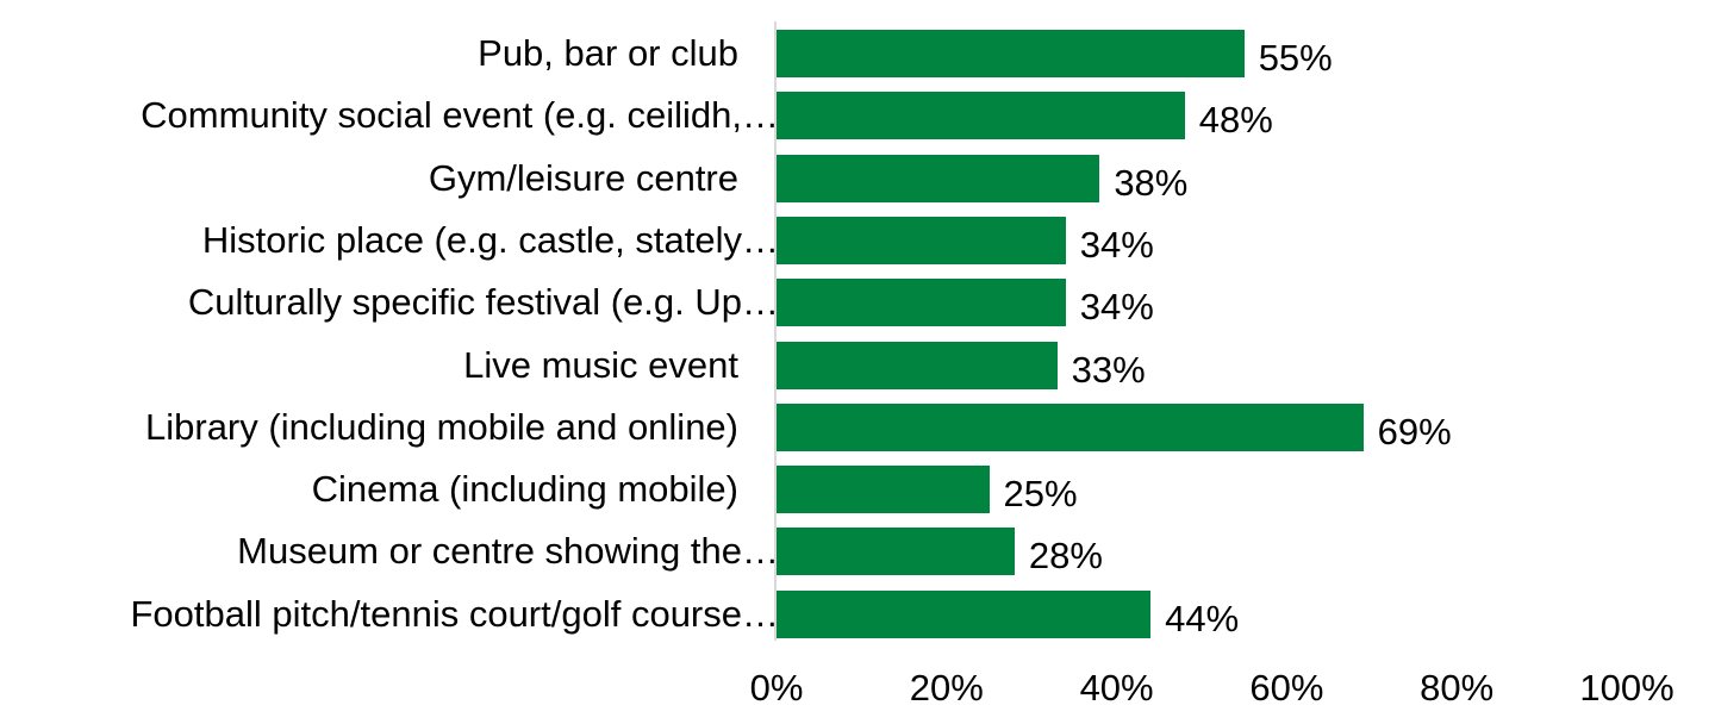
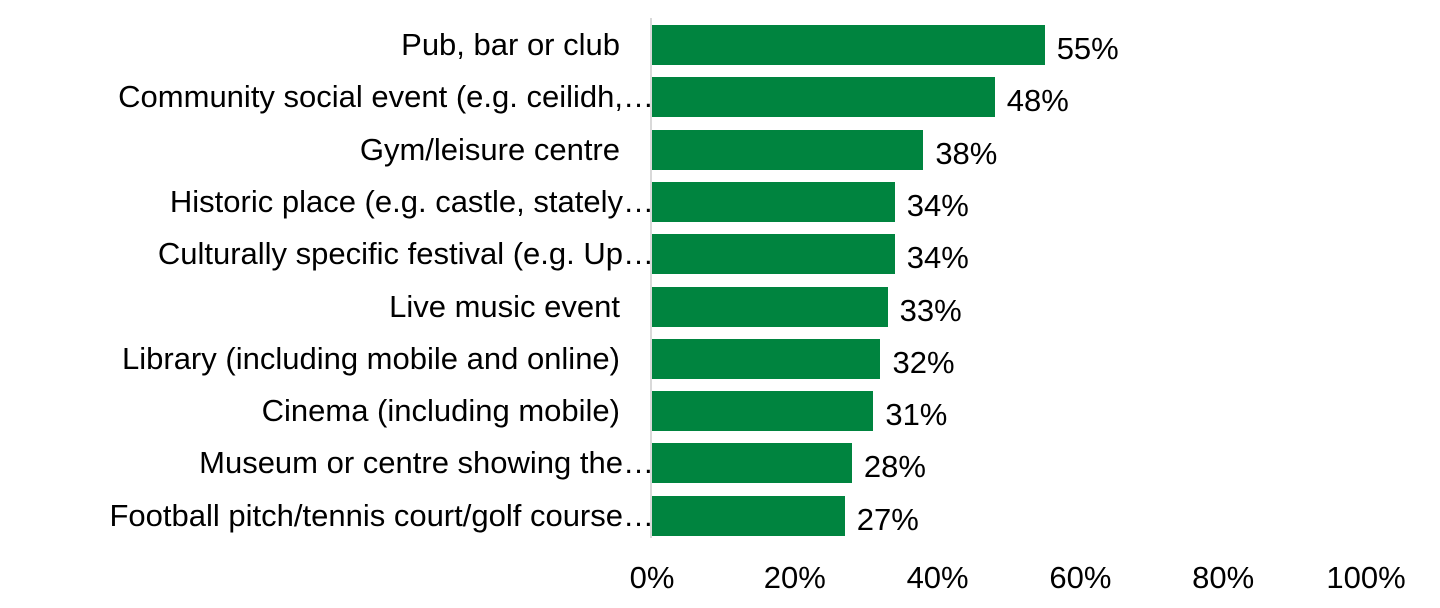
Library (including mobile and online): 69% -> 32%
Cinema (including mobile): 25% -> 31%
Football pitch/tennis court/golf course…: 44% -> 27%
